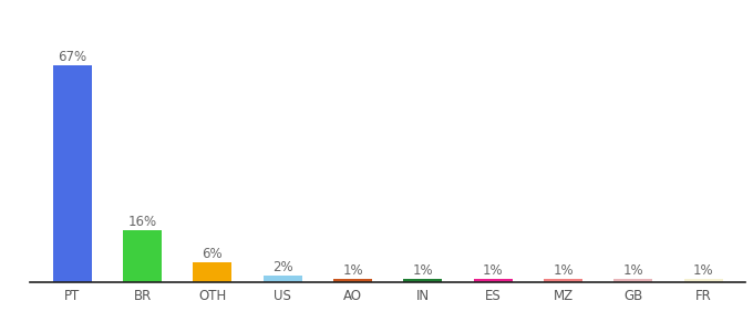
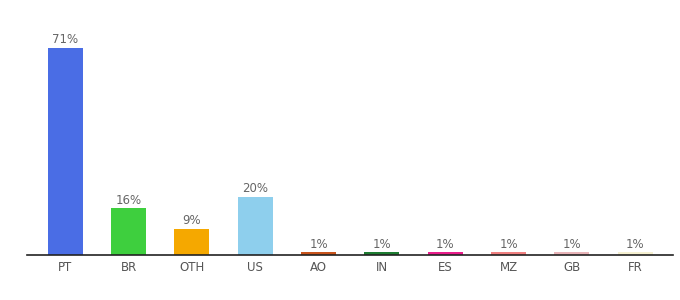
PT: 67% -> 71%
OTH: 6% -> 9%
US: 2% -> 20%
